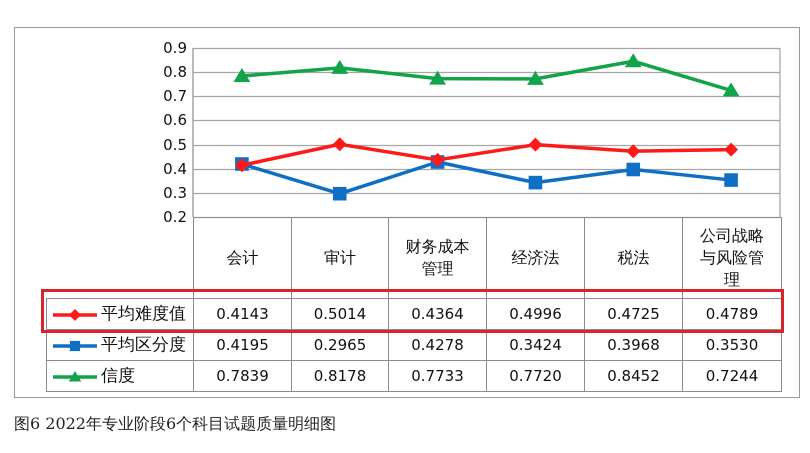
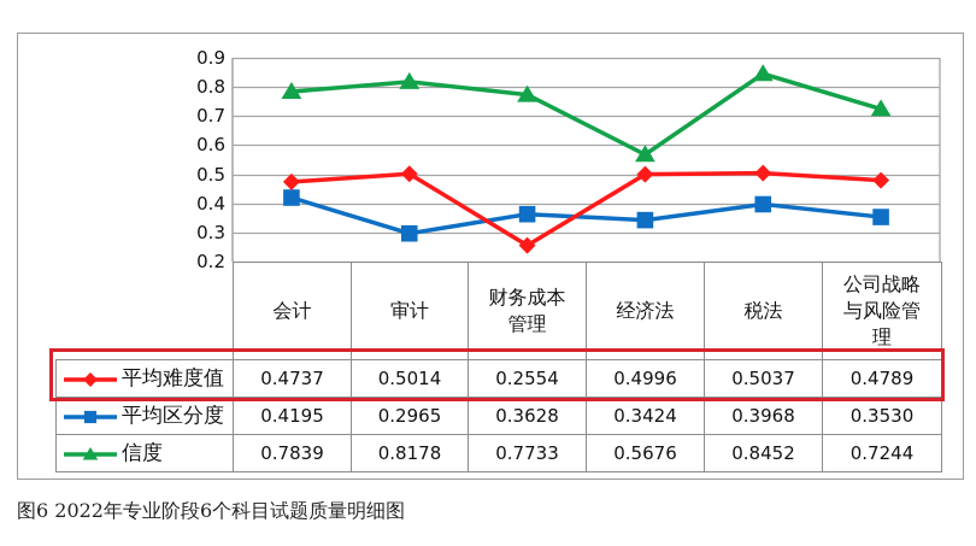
平均难度值/会计: 0.4143 -> 0.4737
平均难度值/财务成本管理: 0.4364 -> 0.2554
平均区分度/财务成本管理: 0.4278 -> 0.3628
信度/经济法: 0.7720 -> 0.5676
平均难度值/税法: 0.4725 -> 0.5037
